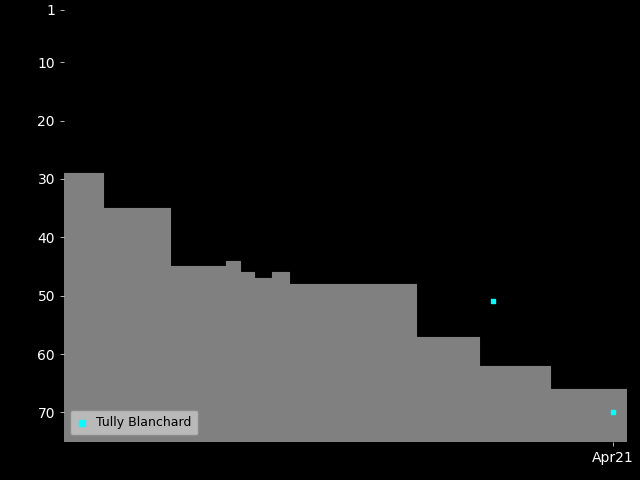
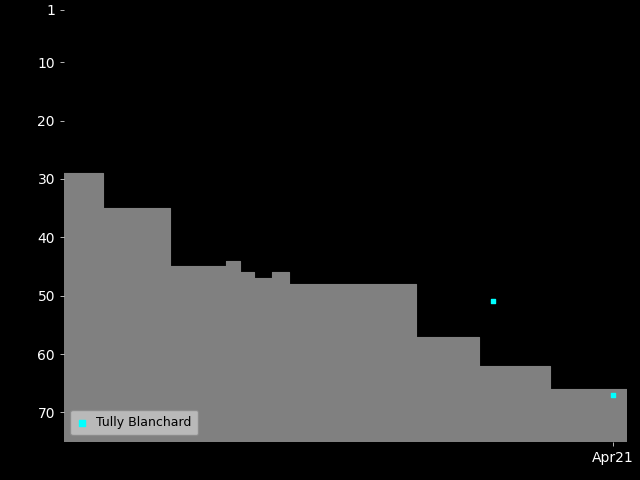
Tully Blanchard/Apr21: 70 -> 67
